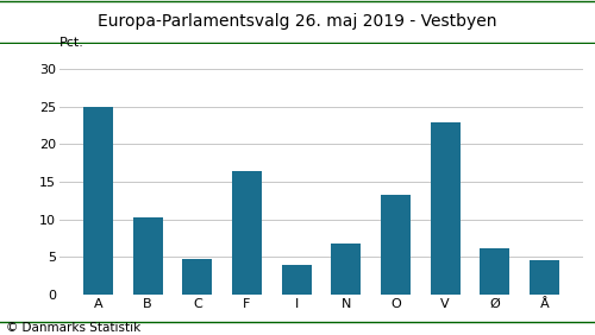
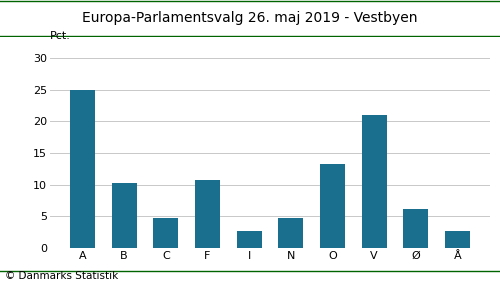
F: 16.4 -> 10.8
I: 4.0 -> 2.7
N: 6.8 -> 4.7
V: 22.8 -> 21.0
Å: 4.6 -> 2.7
